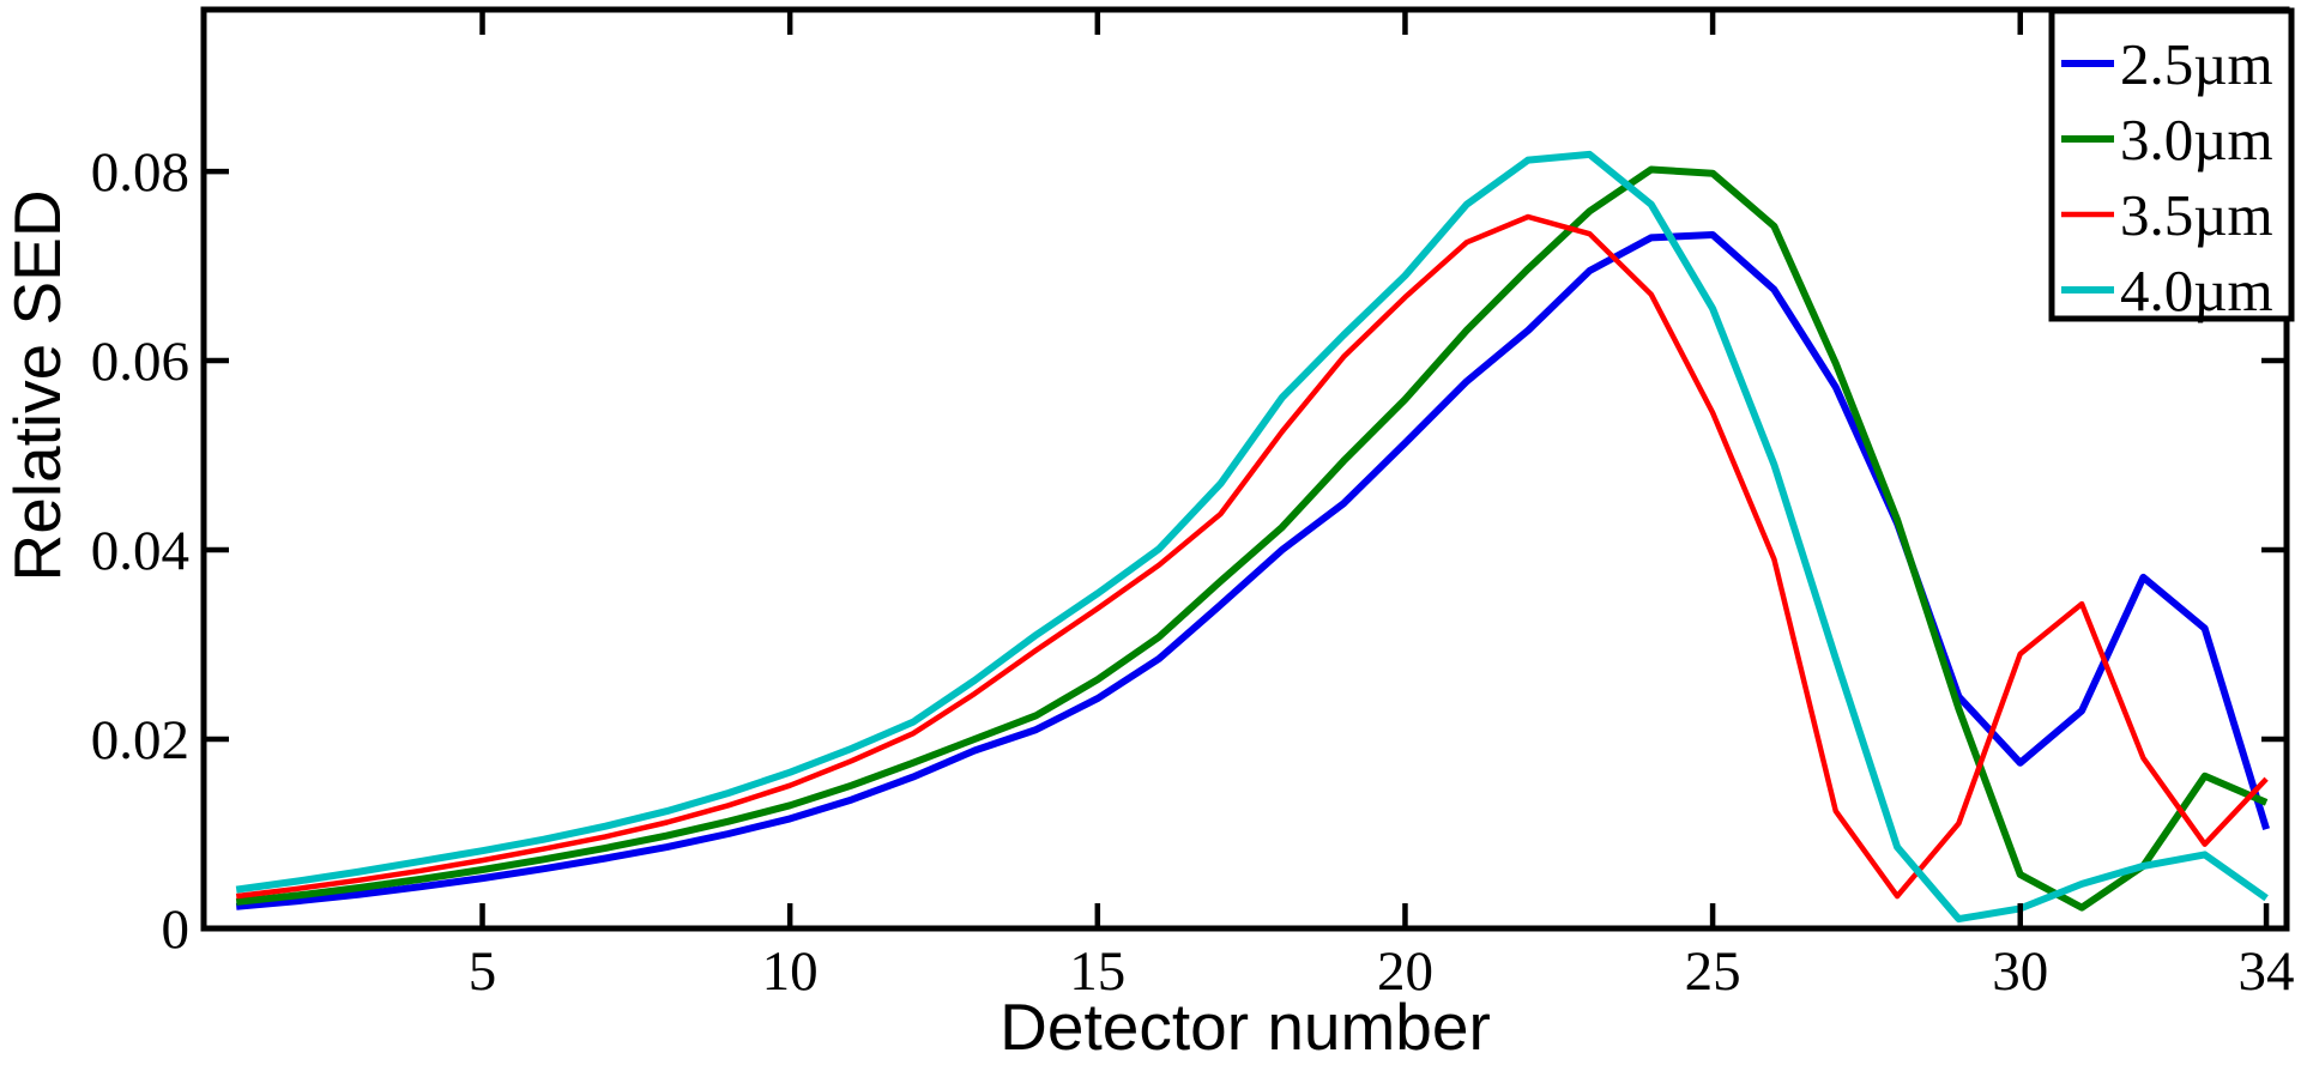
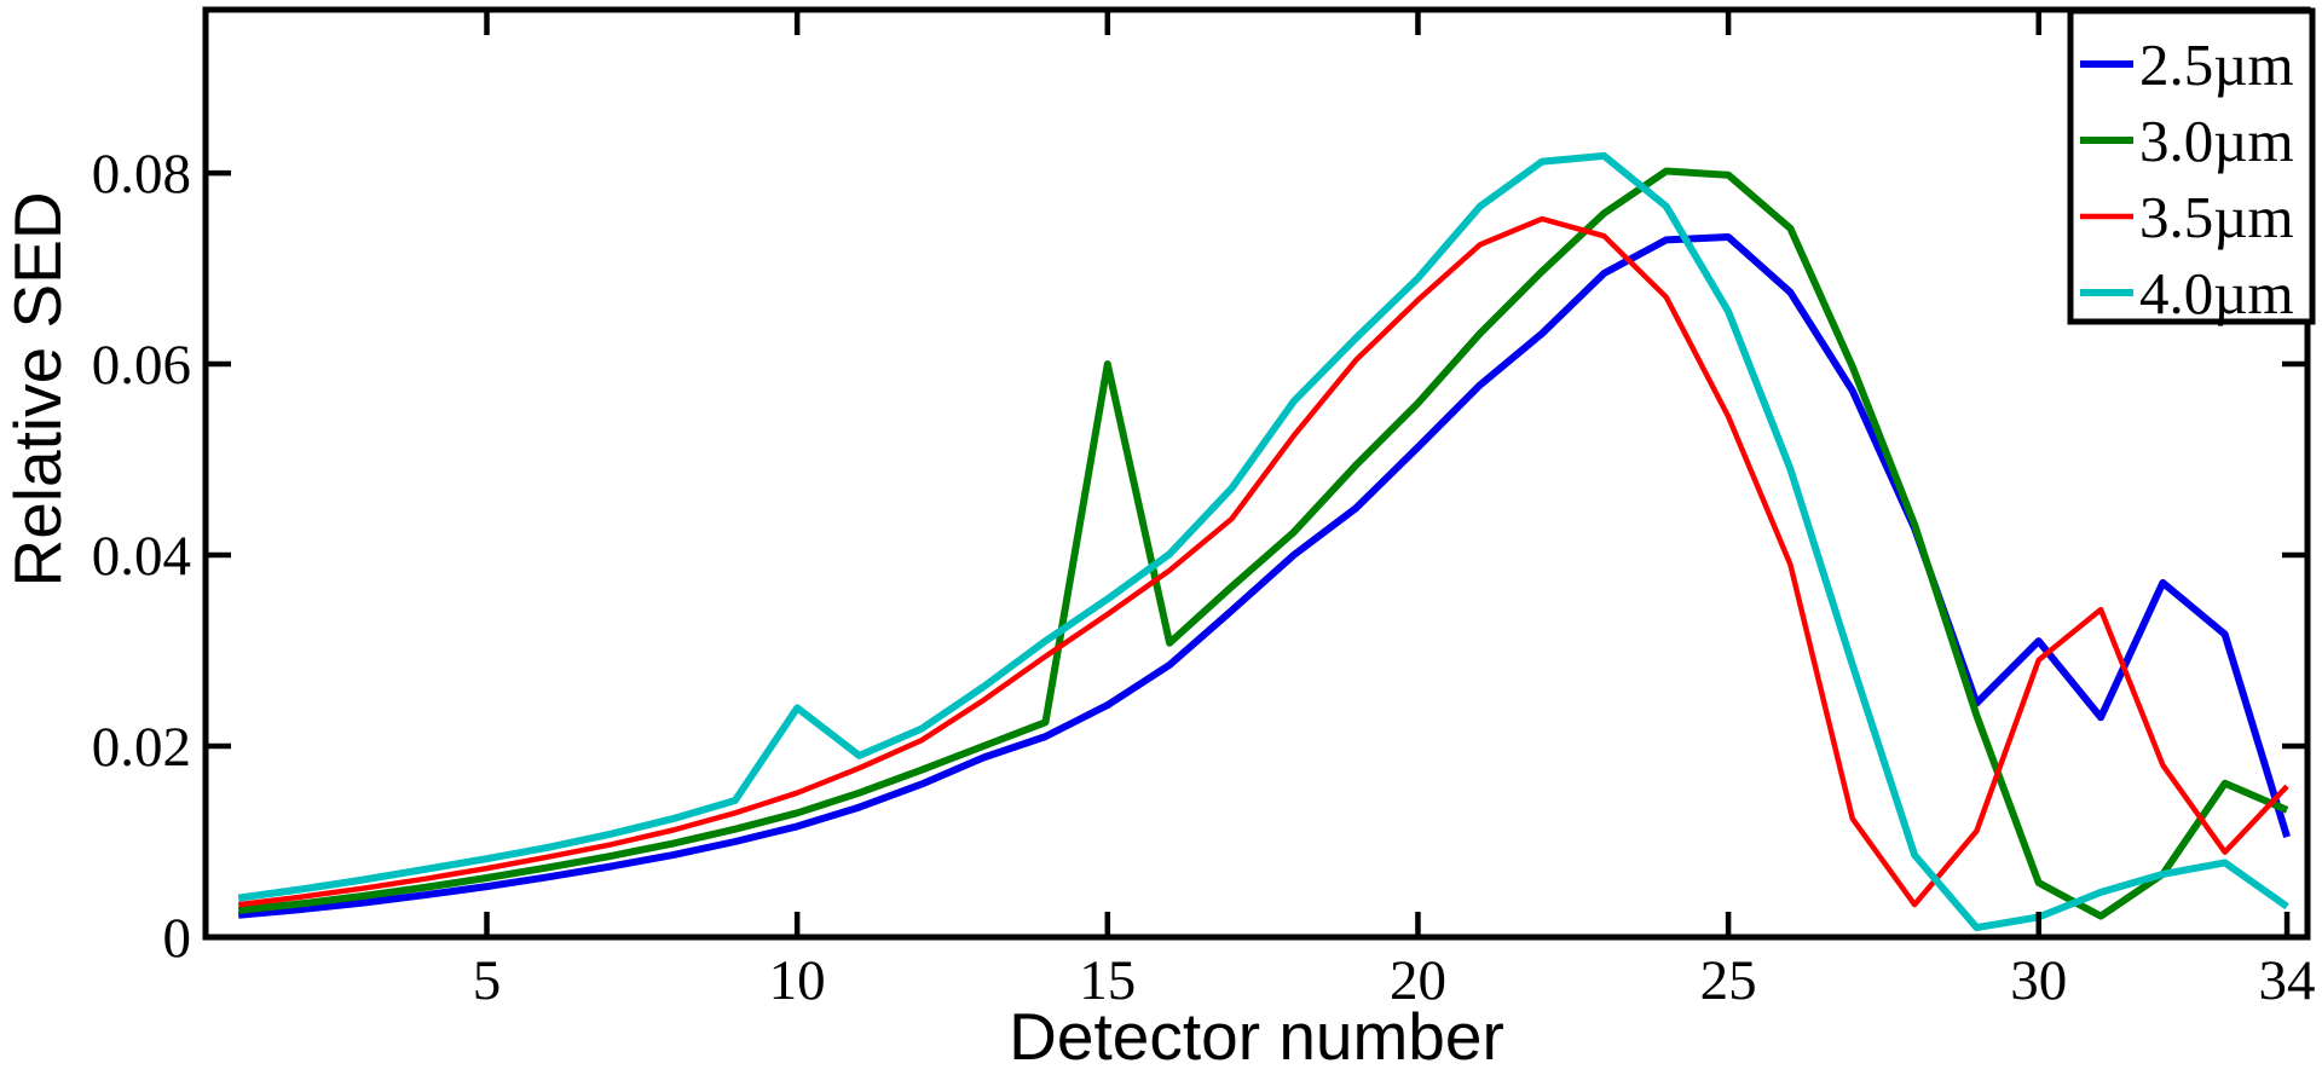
4.0µm/10: 0.017 -> 0.024
3.0µm/15: 0.026 -> 0.060
2.5µm/30: 0.018 -> 0.031
